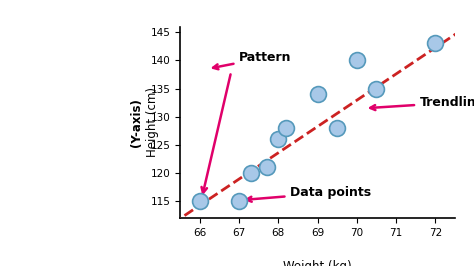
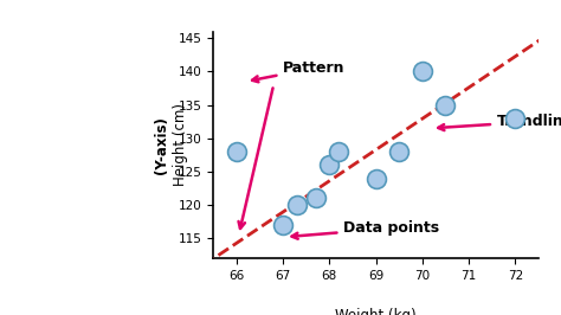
66: 115 -> 128
67: 115 -> 117
69: 134 -> 124
72: 143 -> 133
